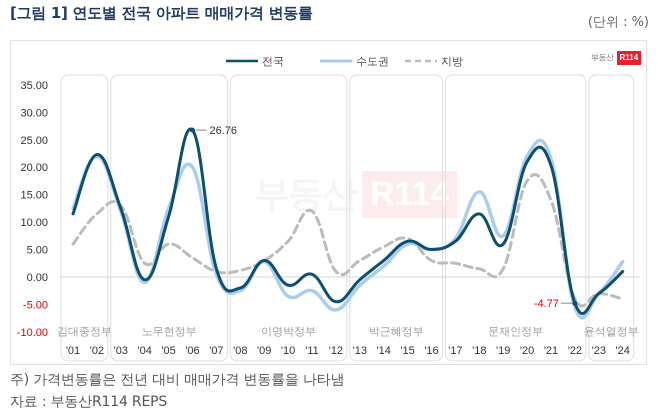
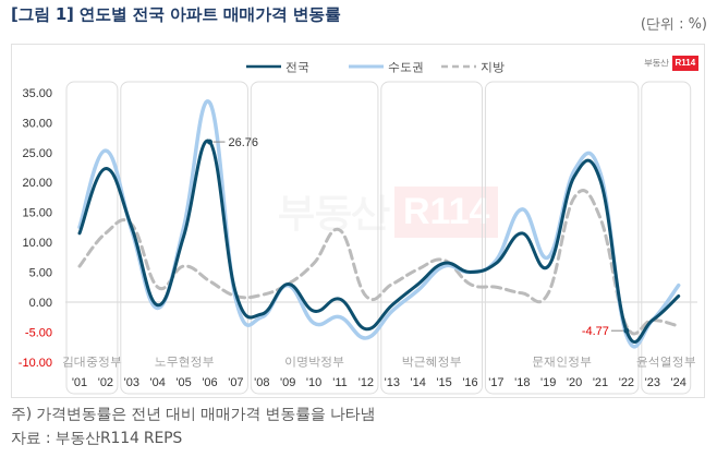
수도권/'02: 22 -> 25
수도권/'06: 20 -> 33
